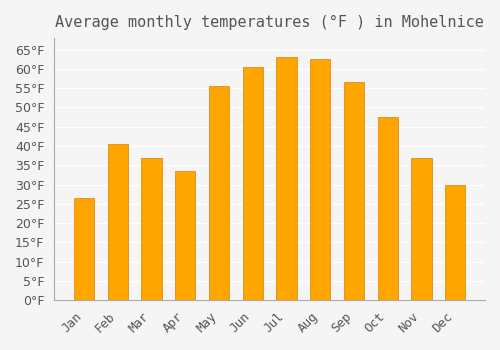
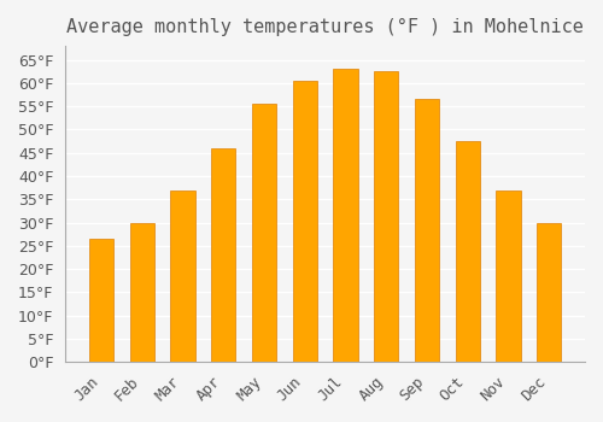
Feb: 40.5°F -> 30.0°F
Apr: 33.5°F -> 46.0°F
